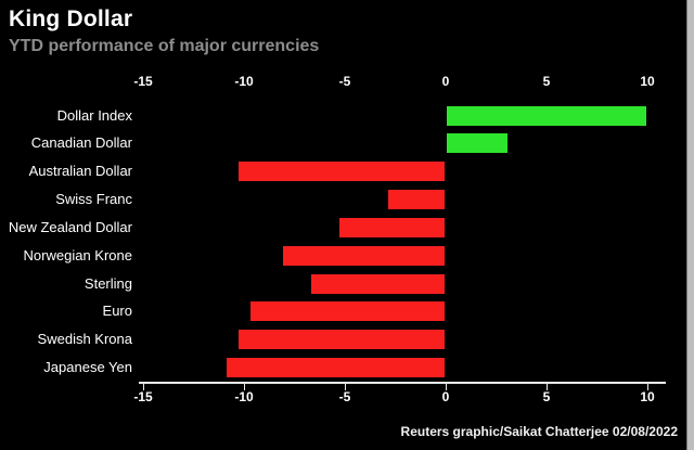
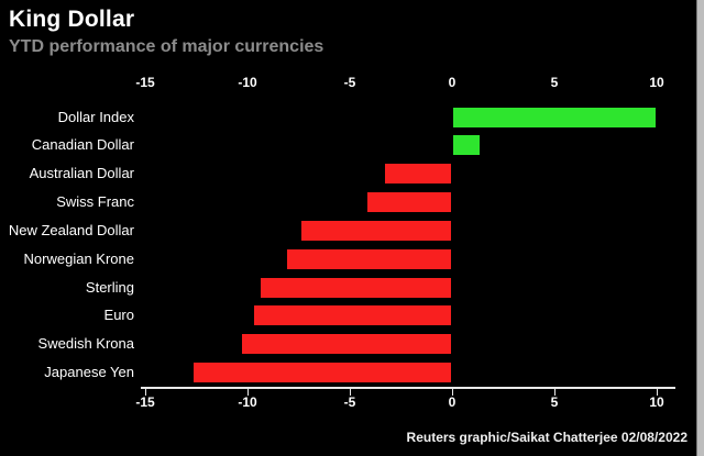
Canadian Dollar: 3.0 -> 1.3
Australian Dollar: -10.2 -> -3.2
Swiss Franc: -2.8 -> -4.1
New Zealand Dollar: -5.2 -> -7.3
Sterling: -6.6 -> -9.3
Japanese Yen: -10.8 -> -12.6
